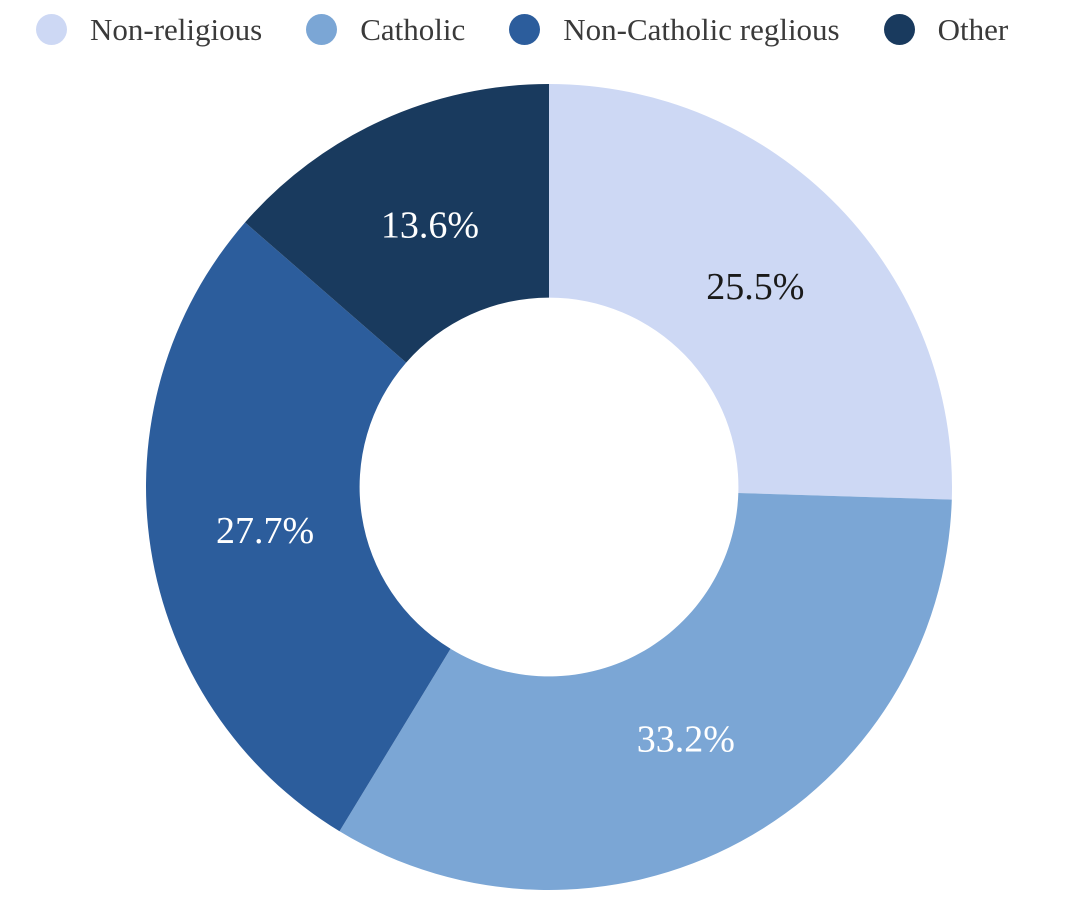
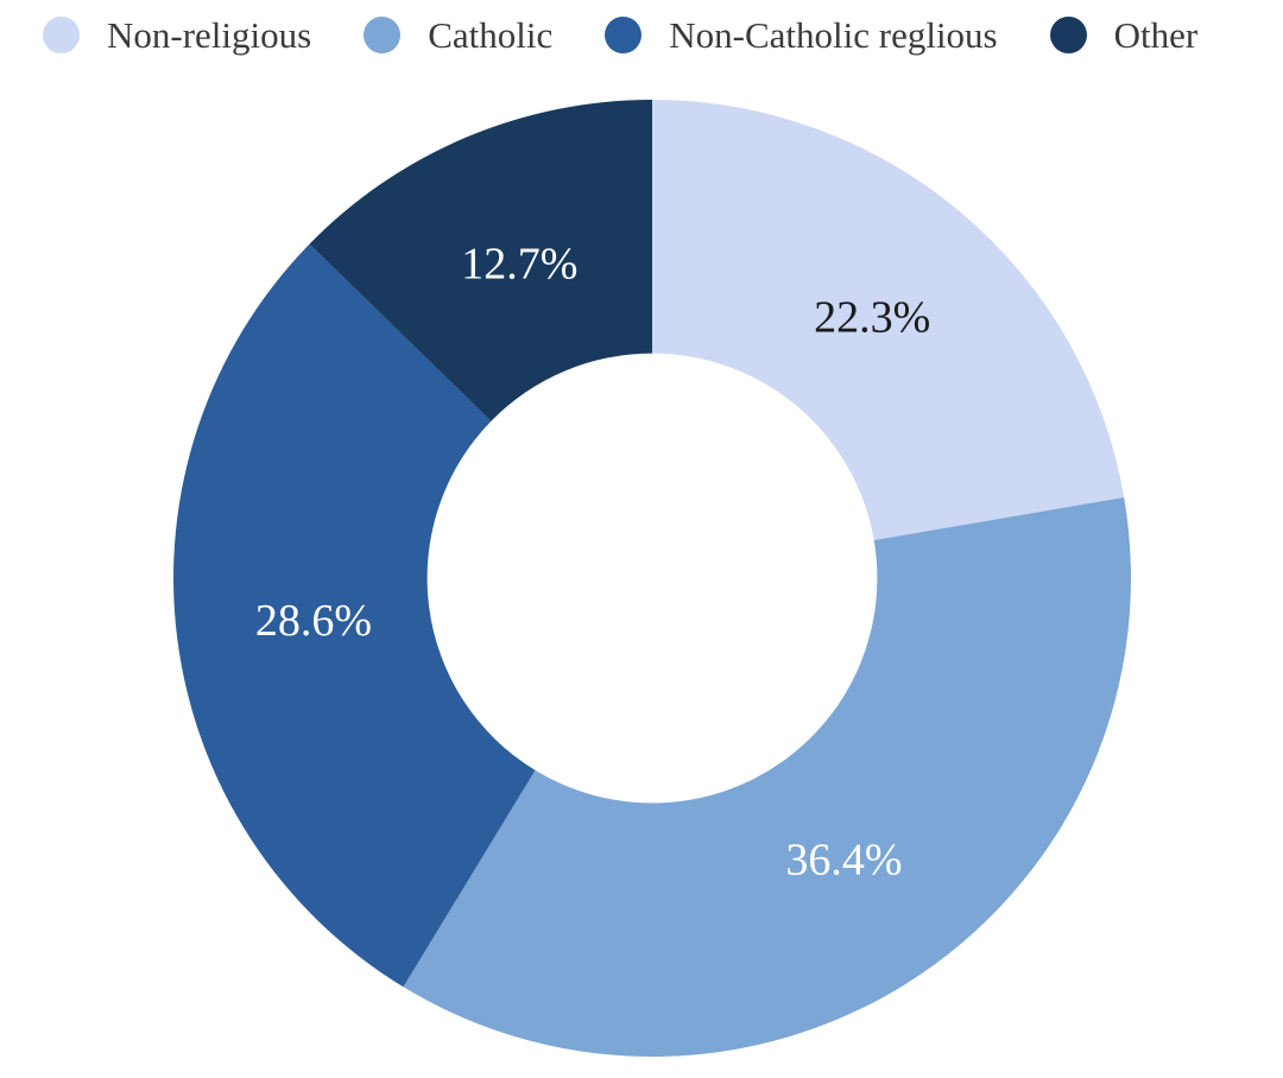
Non-religious: 25.5% -> 22.3%
Catholic: 33.2% -> 36.4%
Non-Catholic reglious: 27.7% -> 28.6%
Other: 13.6% -> 12.7%
